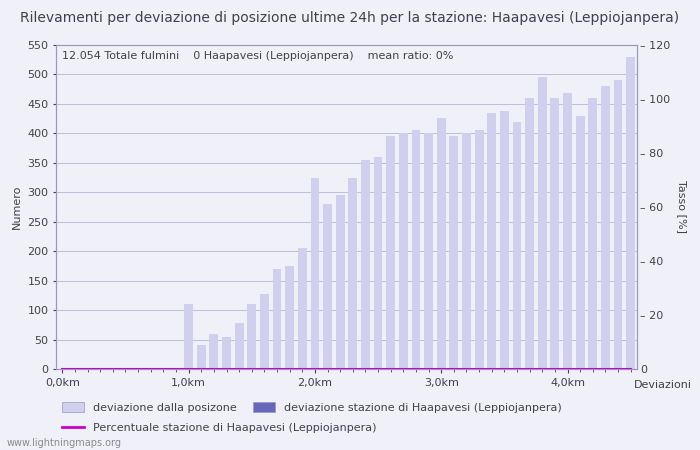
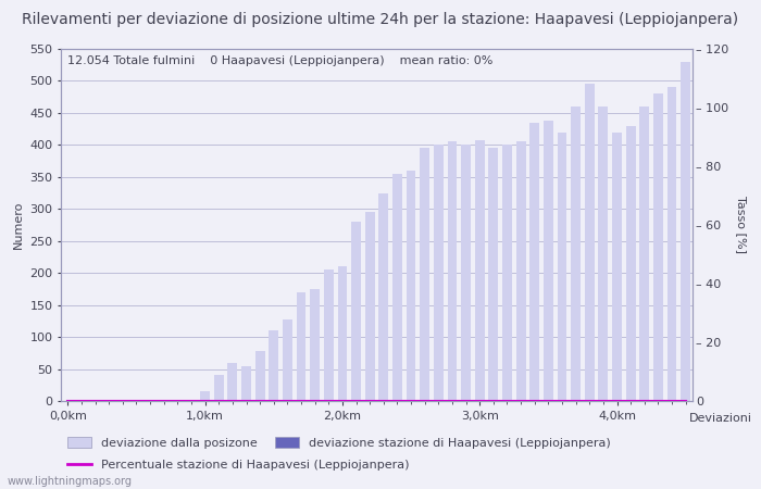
deviazione dalla posizone/1,0km: 110 -> 15
deviazione dalla posizone/2,0km: 324 -> 210
deviazione dalla posizone/3,0km: 426 -> 407
deviazione dalla posizone/4,0km: 468 -> 420
